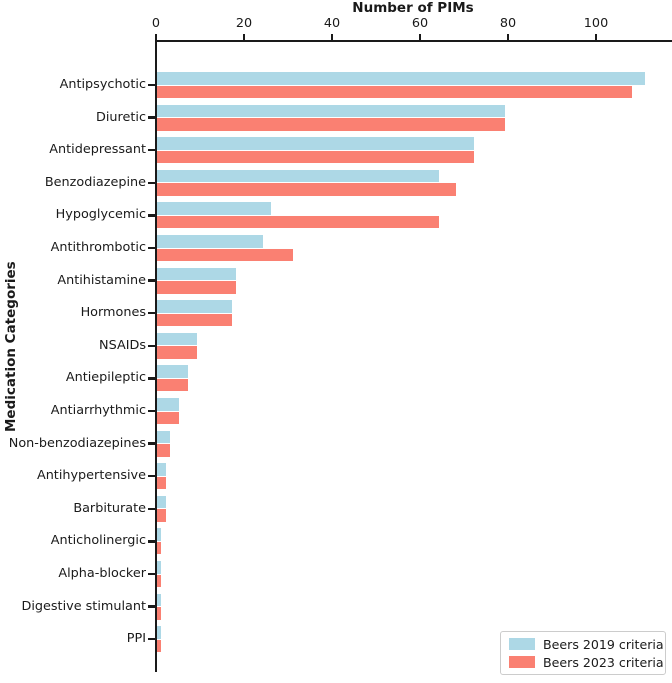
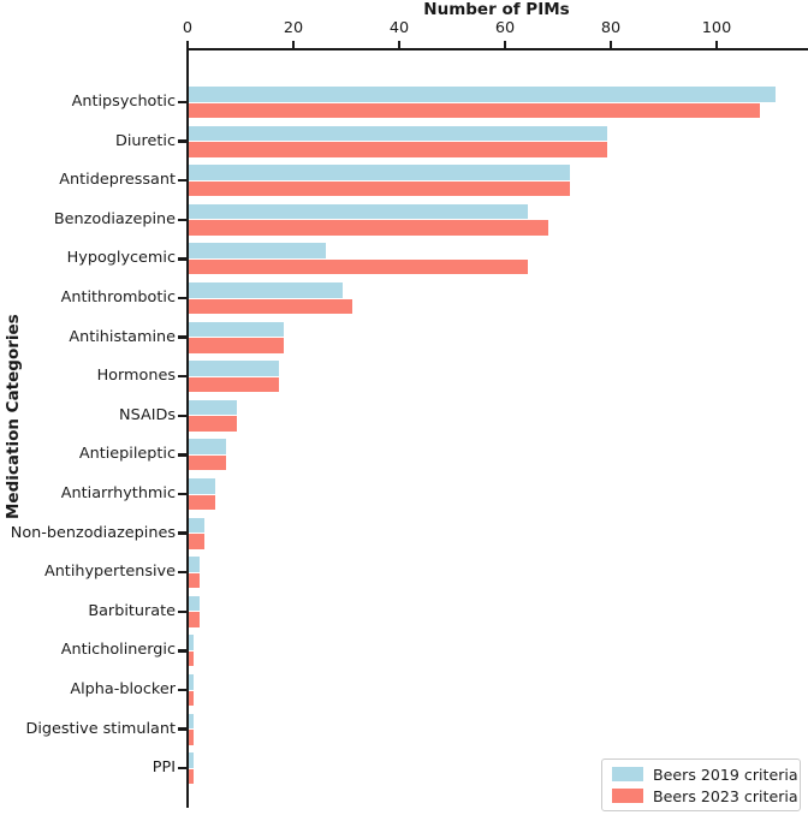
Beers 2019 criteria/Antithrombotic: 24 -> 29
